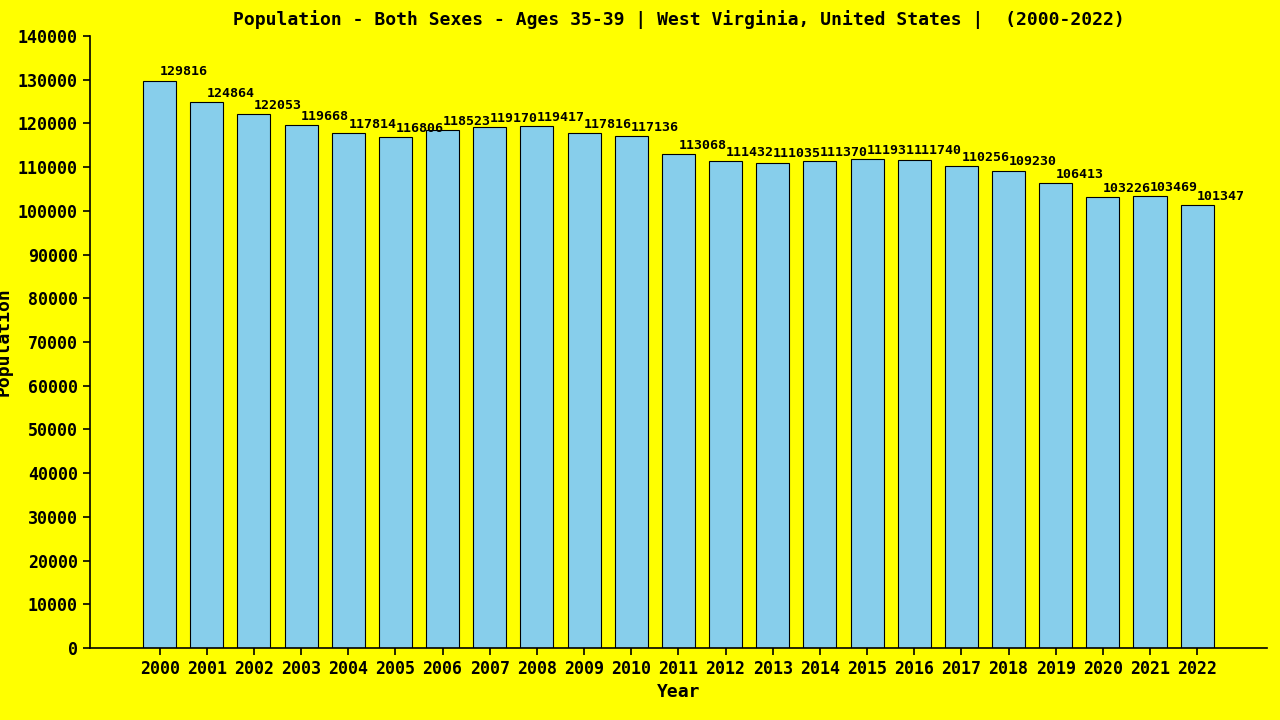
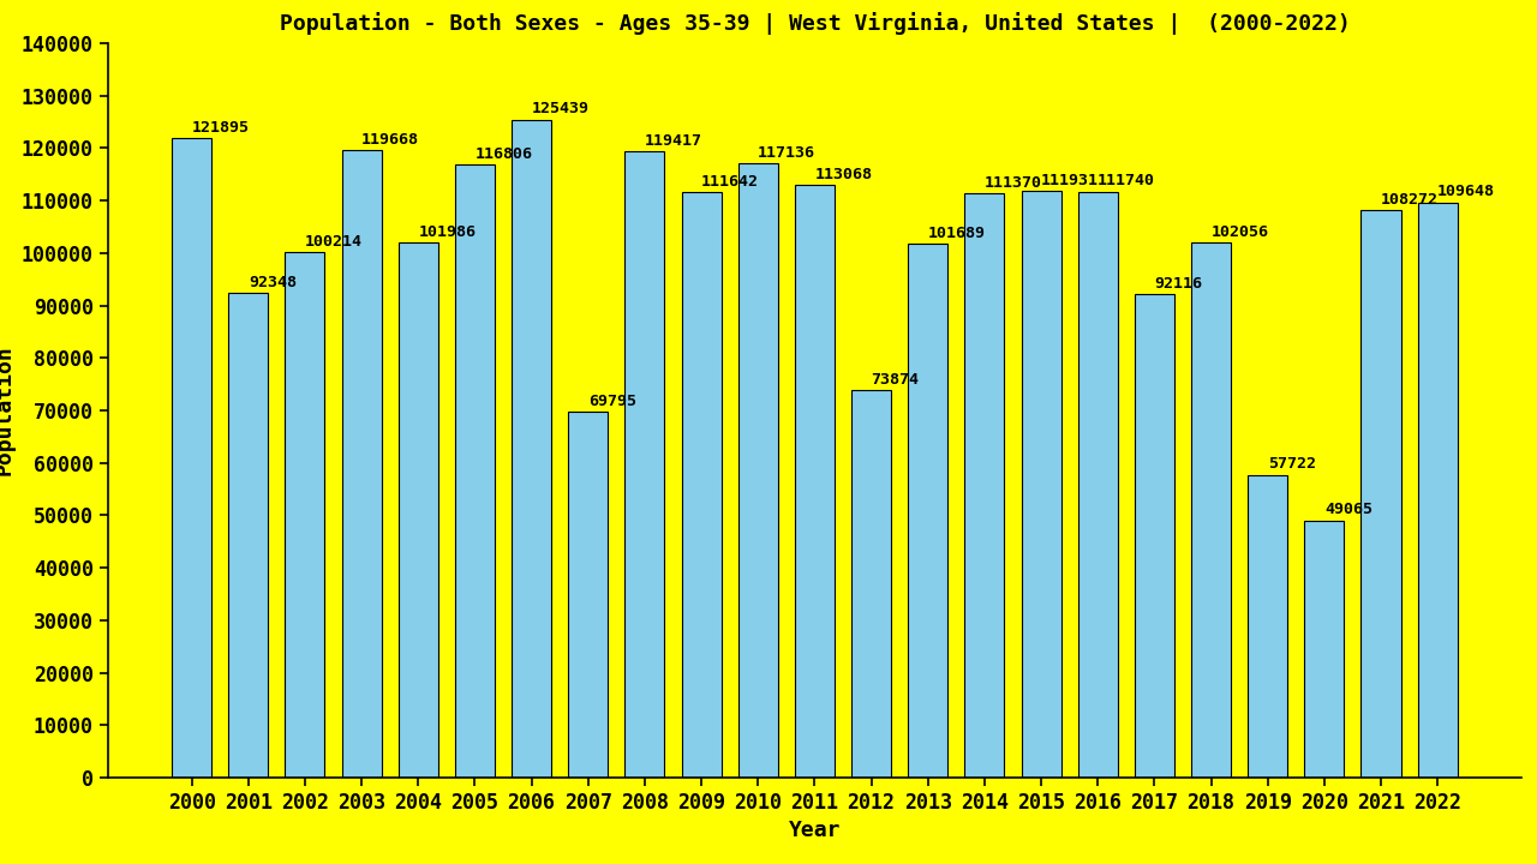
2000: 129816 -> 121895
2001: 124864 -> 92348
2002: 122053 -> 100214
2004: 117814 -> 101986
2006: 118523 -> 125439
2007: 119170 -> 69795
2009: 117816 -> 111642
2012: 111432 -> 73874
2013: 111035 -> 101689
2017: 110256 -> 92116
2018: 109230 -> 102056
2019: 106413 -> 57722
2020: 103226 -> 49065
2021: 103469 -> 108272
2022: 101347 -> 109648
